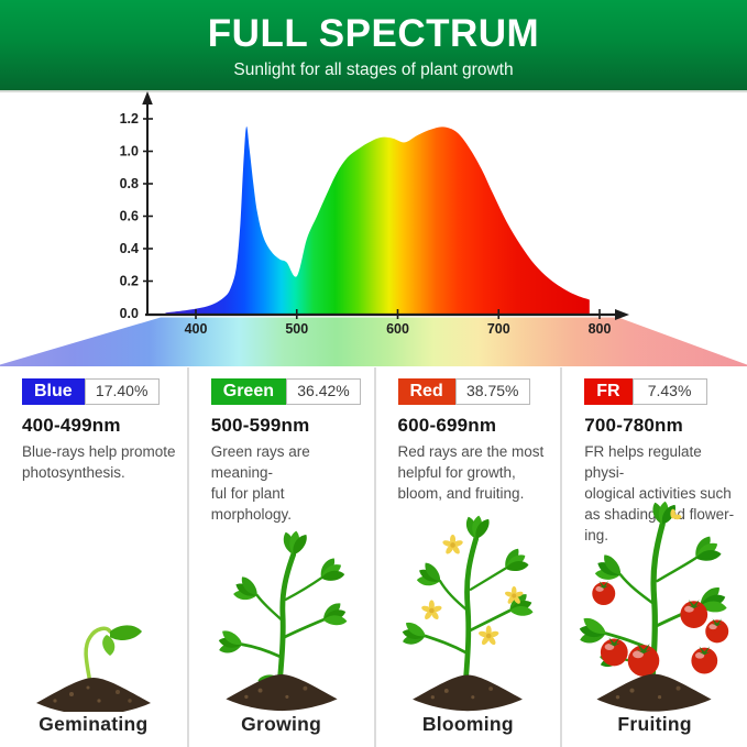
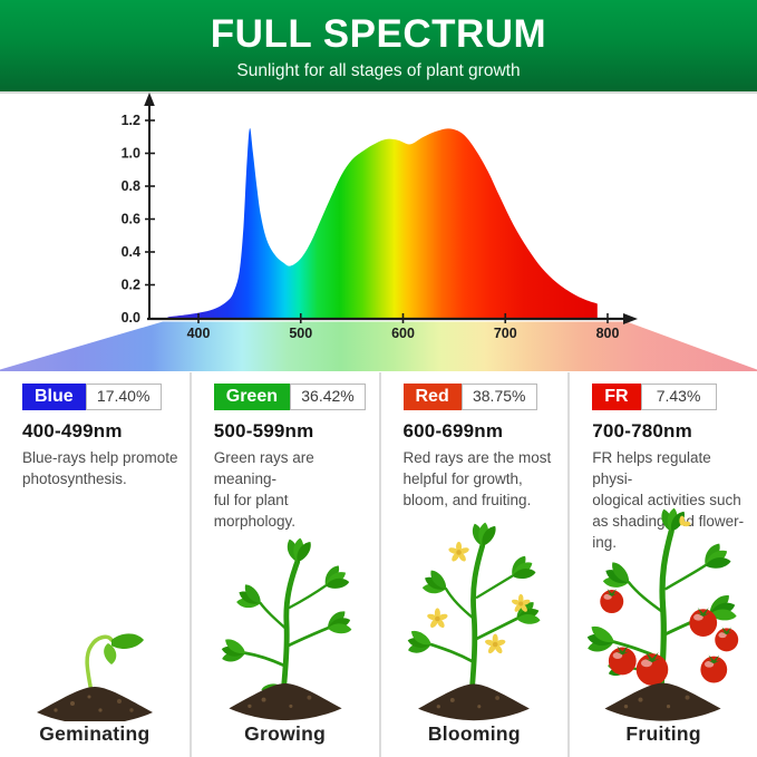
500: 0.23 -> 0.36
